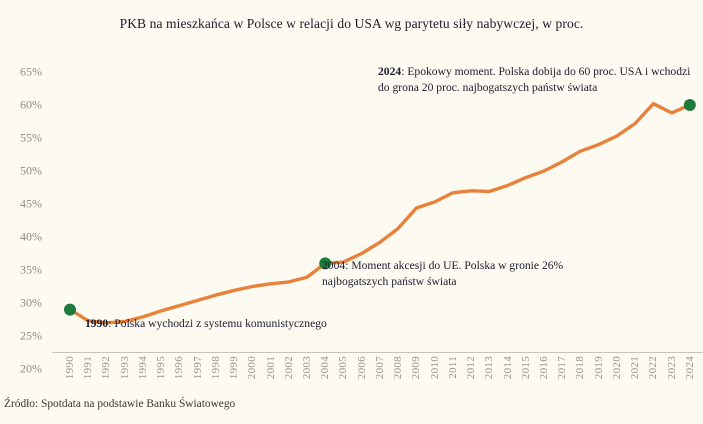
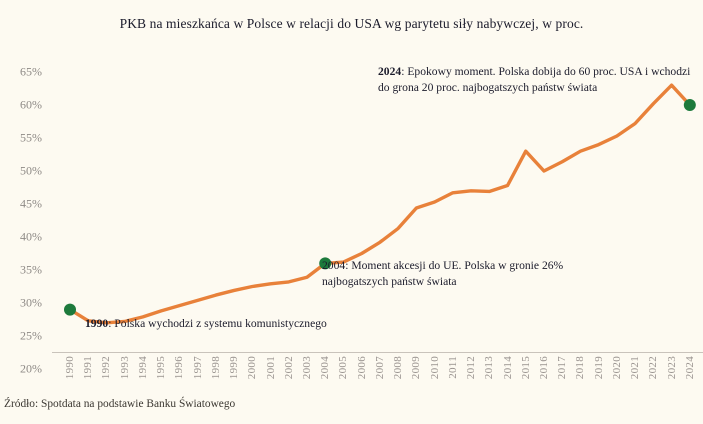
2015: 49% -> 53%
2023: 59% -> 63%
